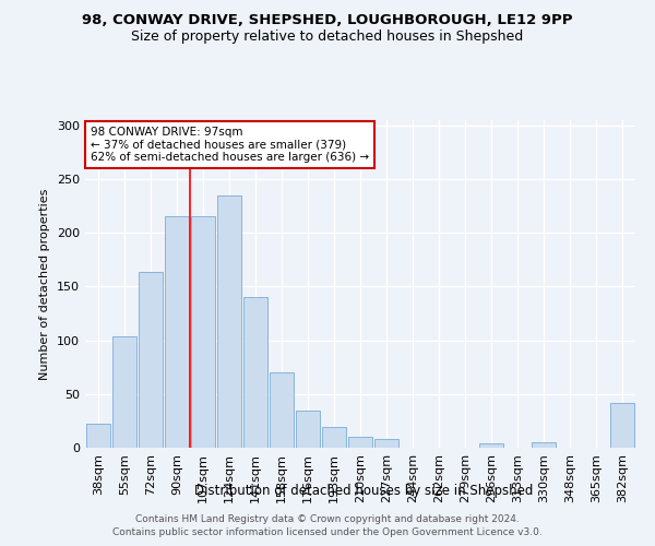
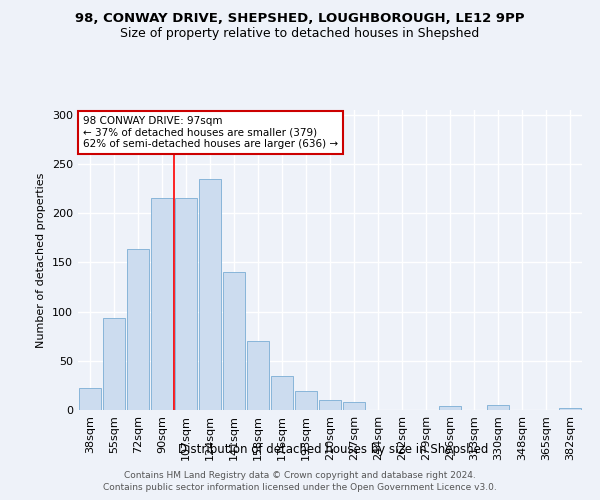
55sqm: 104 -> 94
382sqm: 42 -> 2
